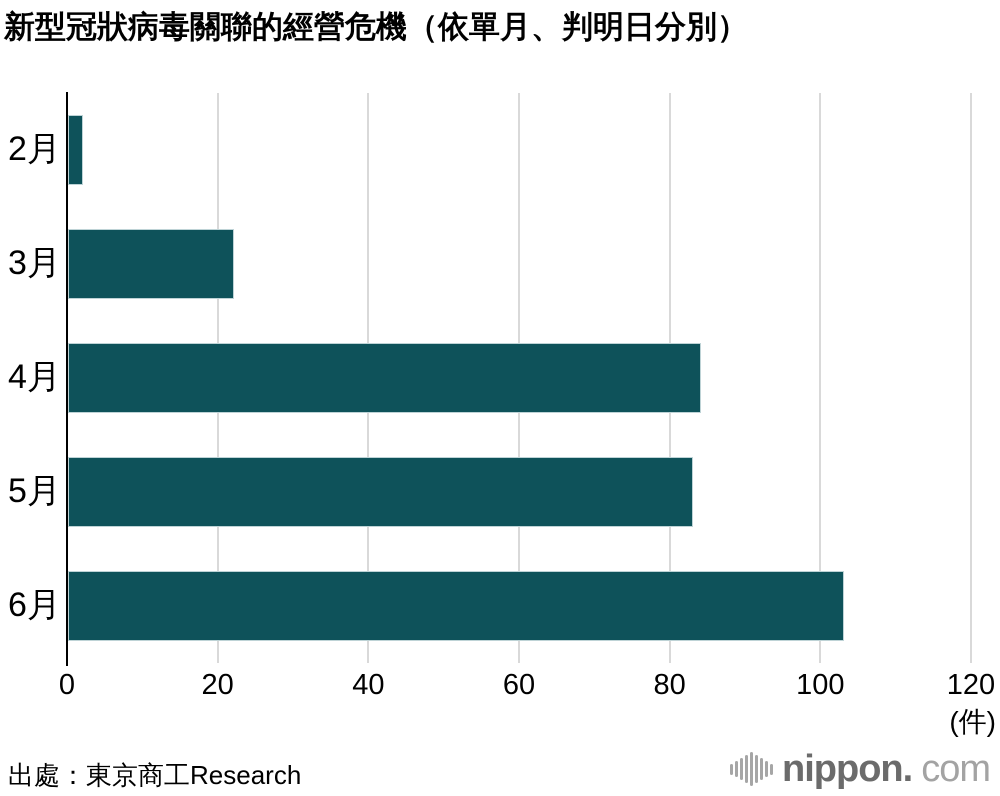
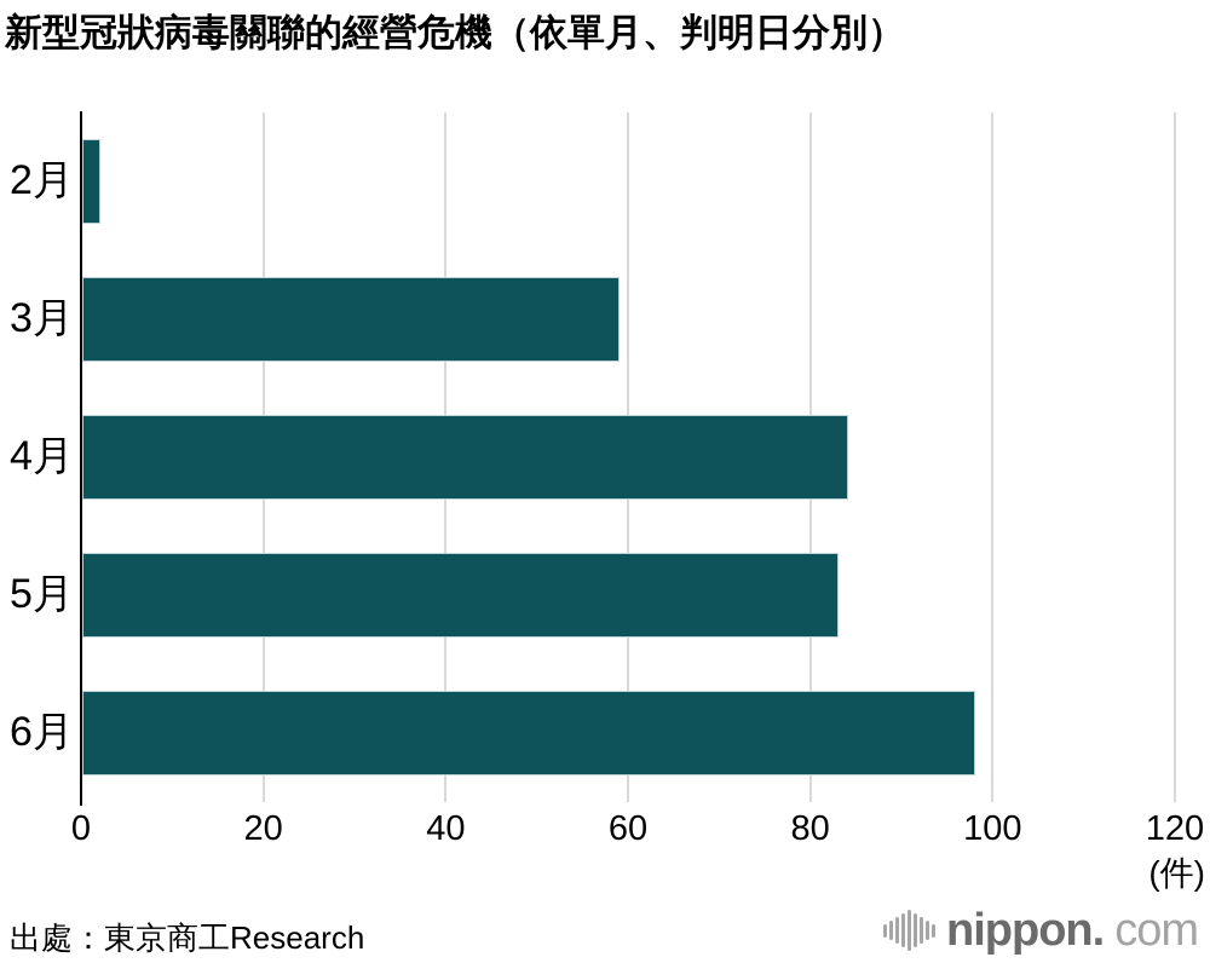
3月: 22 -> 59
6月: 103 -> 98
